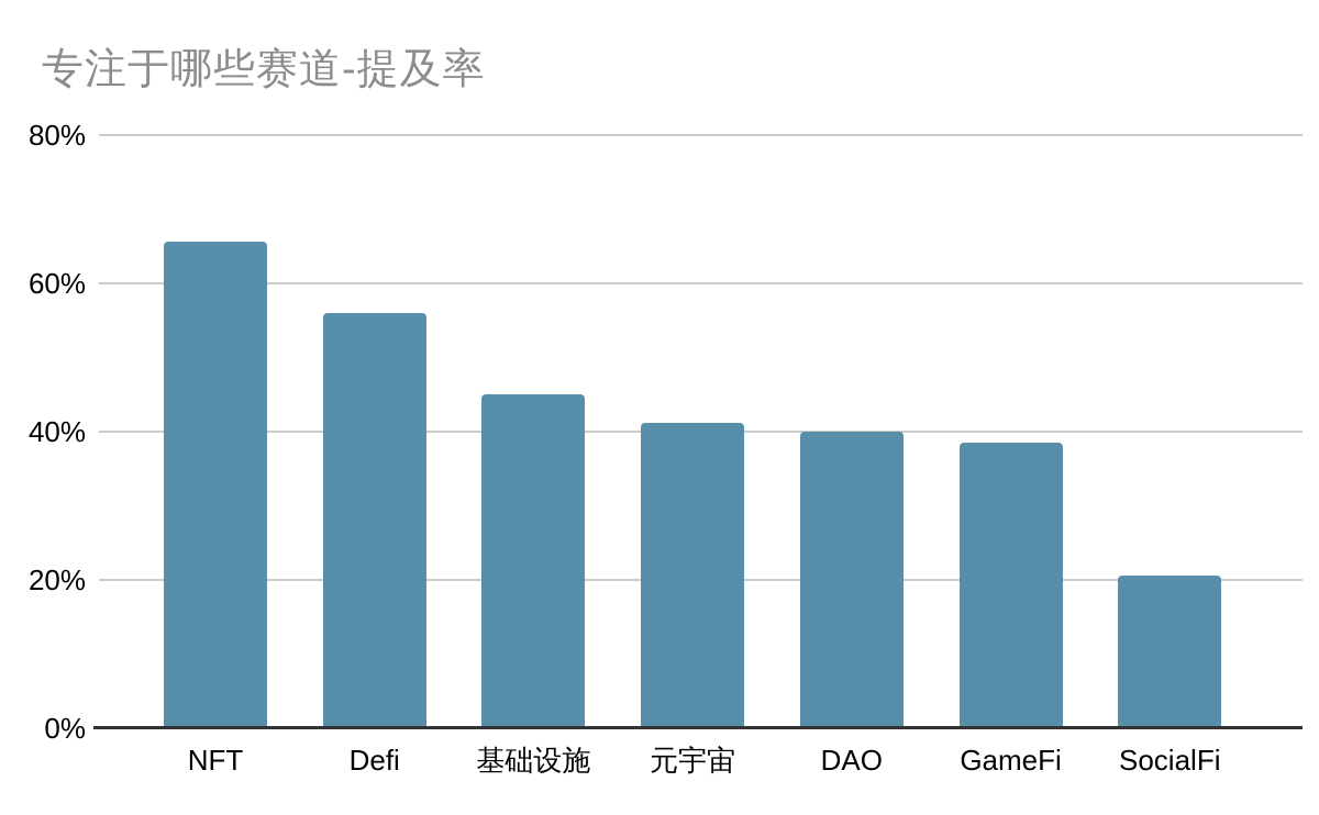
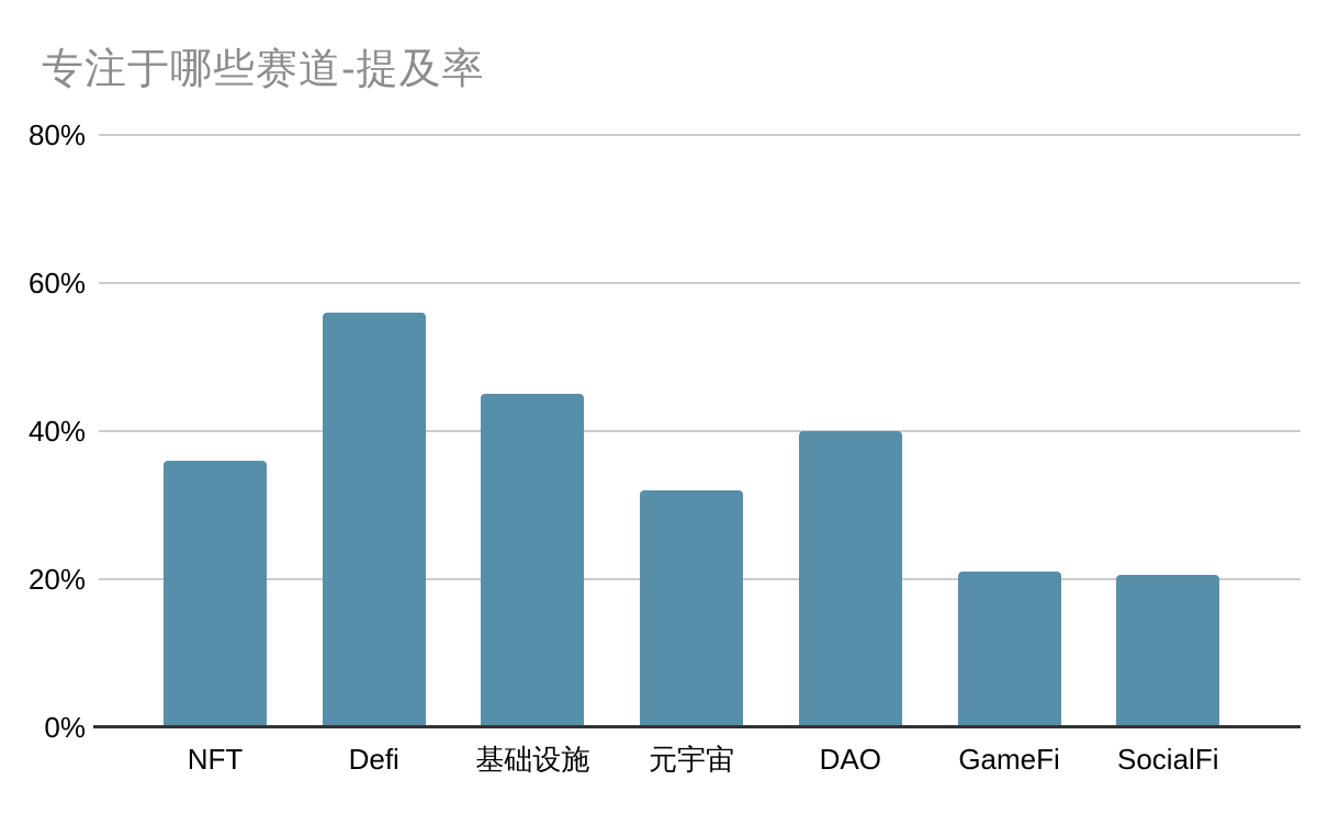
NFT: 66% -> 36%
元宇宙: 41% -> 32%
GameFi: 38% -> 21%
